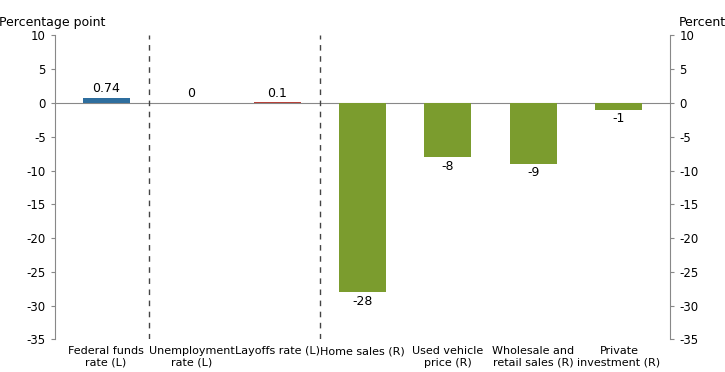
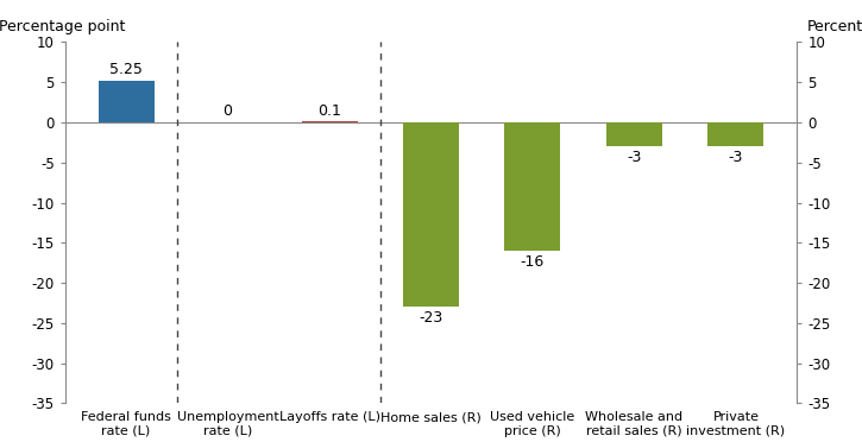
Federal funds rate (L): 0.74 -> 5.25
Home sales (R): -28 -> -23
Used vehicle price (R): -8 -> -16
Wholesale and retail sales (R): -9 -> -3
Private investment (R): -1 -> -3
